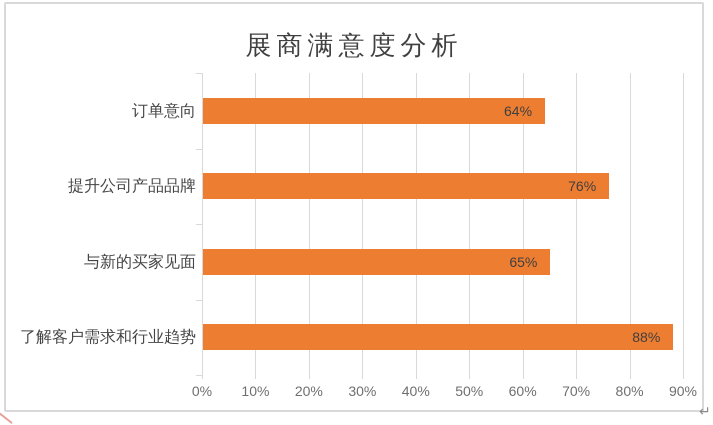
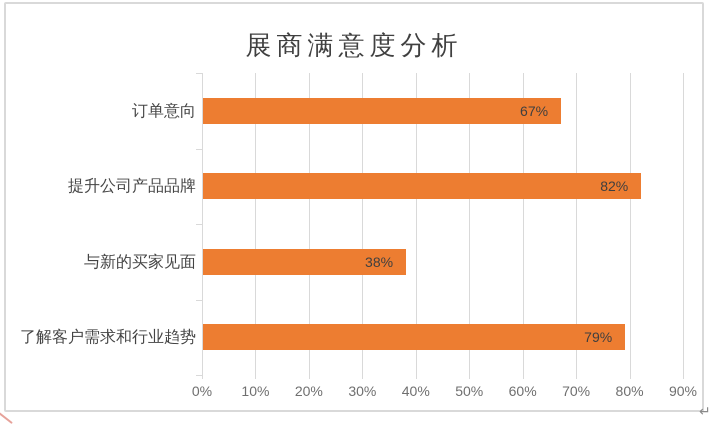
订单意向: 64% -> 67%
提升公司产品品牌: 76% -> 82%
与新的买家见面: 65% -> 38%
了解客户需求和行业趋势: 88% -> 79%
